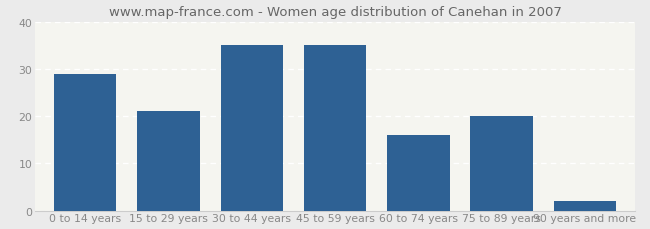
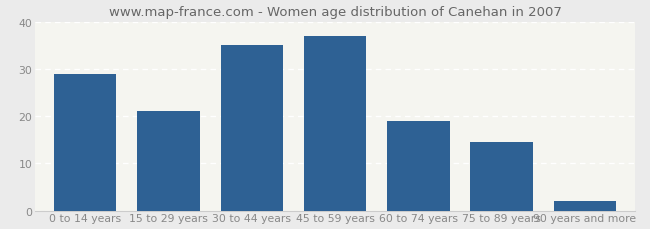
45 to 59 years: 35.0 -> 37.0
60 to 74 years: 16.0 -> 19.0
75 to 89 years: 20.0 -> 14.5
